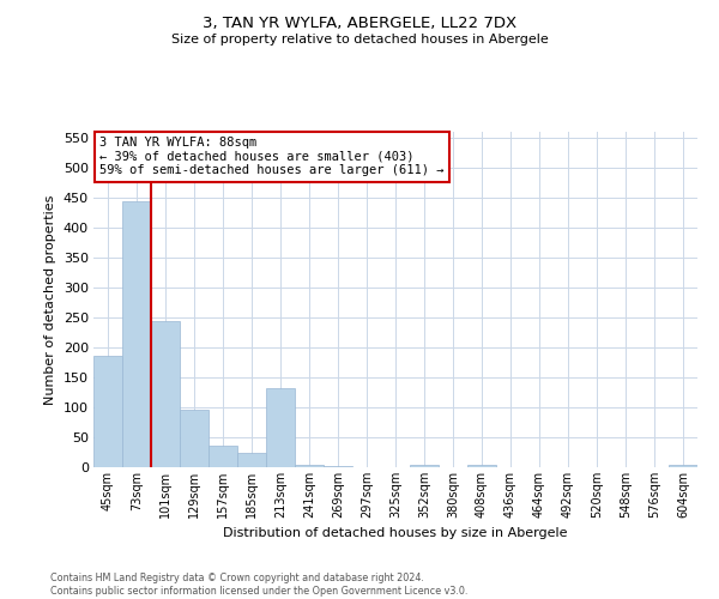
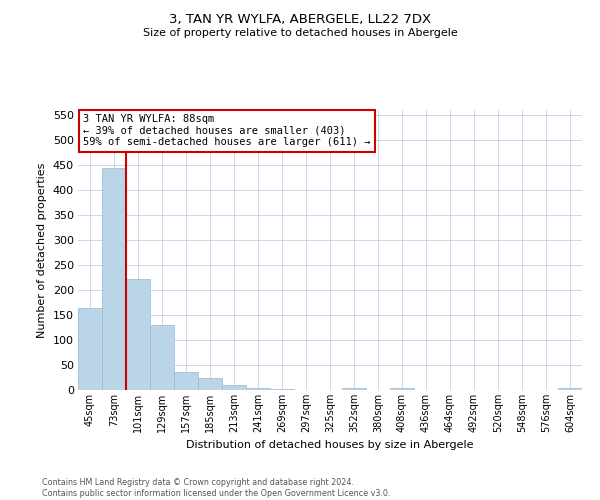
45sqm: 186 -> 165
101sqm: 244 -> 222
129sqm: 96 -> 130
213sqm: 132 -> 10
